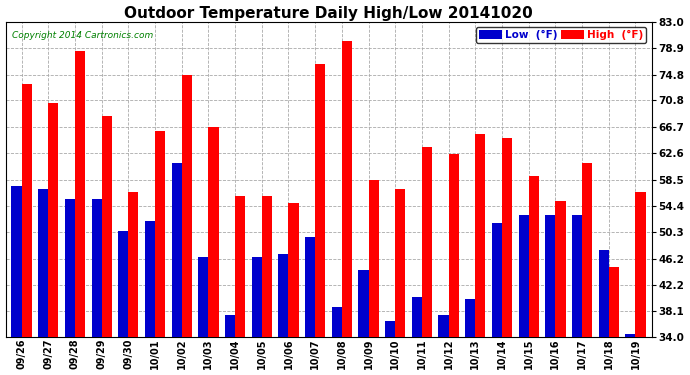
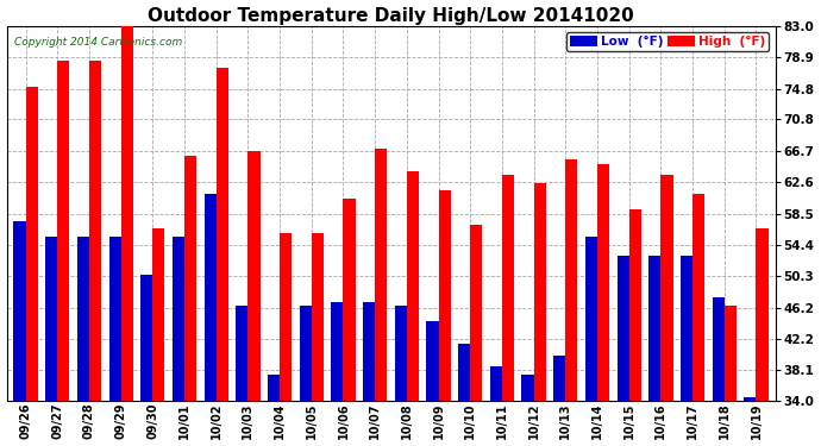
High (°F)/09/26: 73.4 -> 75.0
Low (°F)/09/27: 57.0 -> 55.5
High (°F)/09/27: 70.4 -> 78.5
High (°F)/09/29: 68.4 -> 83.0
Low (°F)/10/01: 52.0 -> 55.5
High (°F)/10/02: 74.8 -> 77.5
High (°F)/10/06: 54.8 -> 60.5
Low (°F)/10/07: 49.6 -> 47.0
High (°F)/10/07: 76.4 -> 67.0
Low (°F)/10/08: 38.8 -> 46.5
High (°F)/10/08: 80.0 -> 64.0
High (°F)/10/09: 58.4 -> 61.5
Low (°F)/10/10: 36.6 -> 41.5
Low (°F)/10/11: 40.2 -> 38.5
Low (°F)/10/14: 51.8 -> 55.5
High (°F)/10/16: 55.2 -> 63.5
High (°F)/10/18: 45.0 -> 46.5
